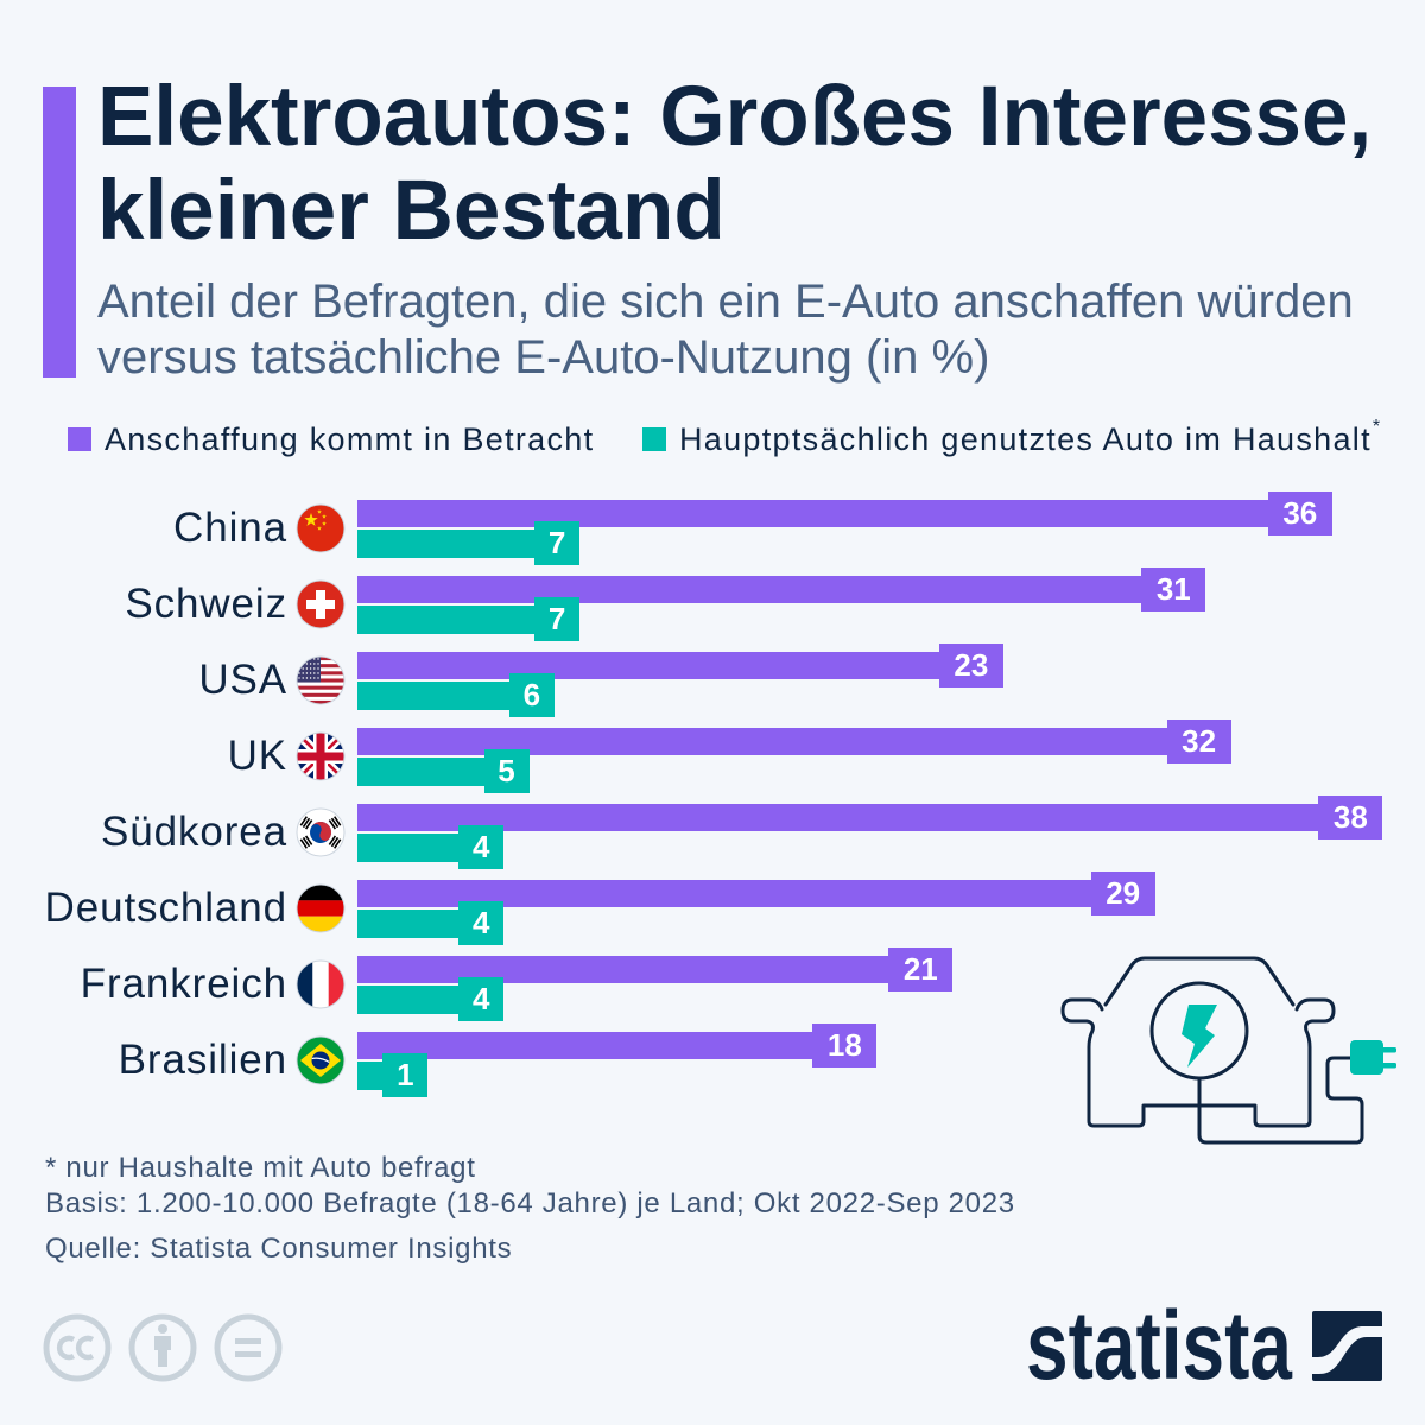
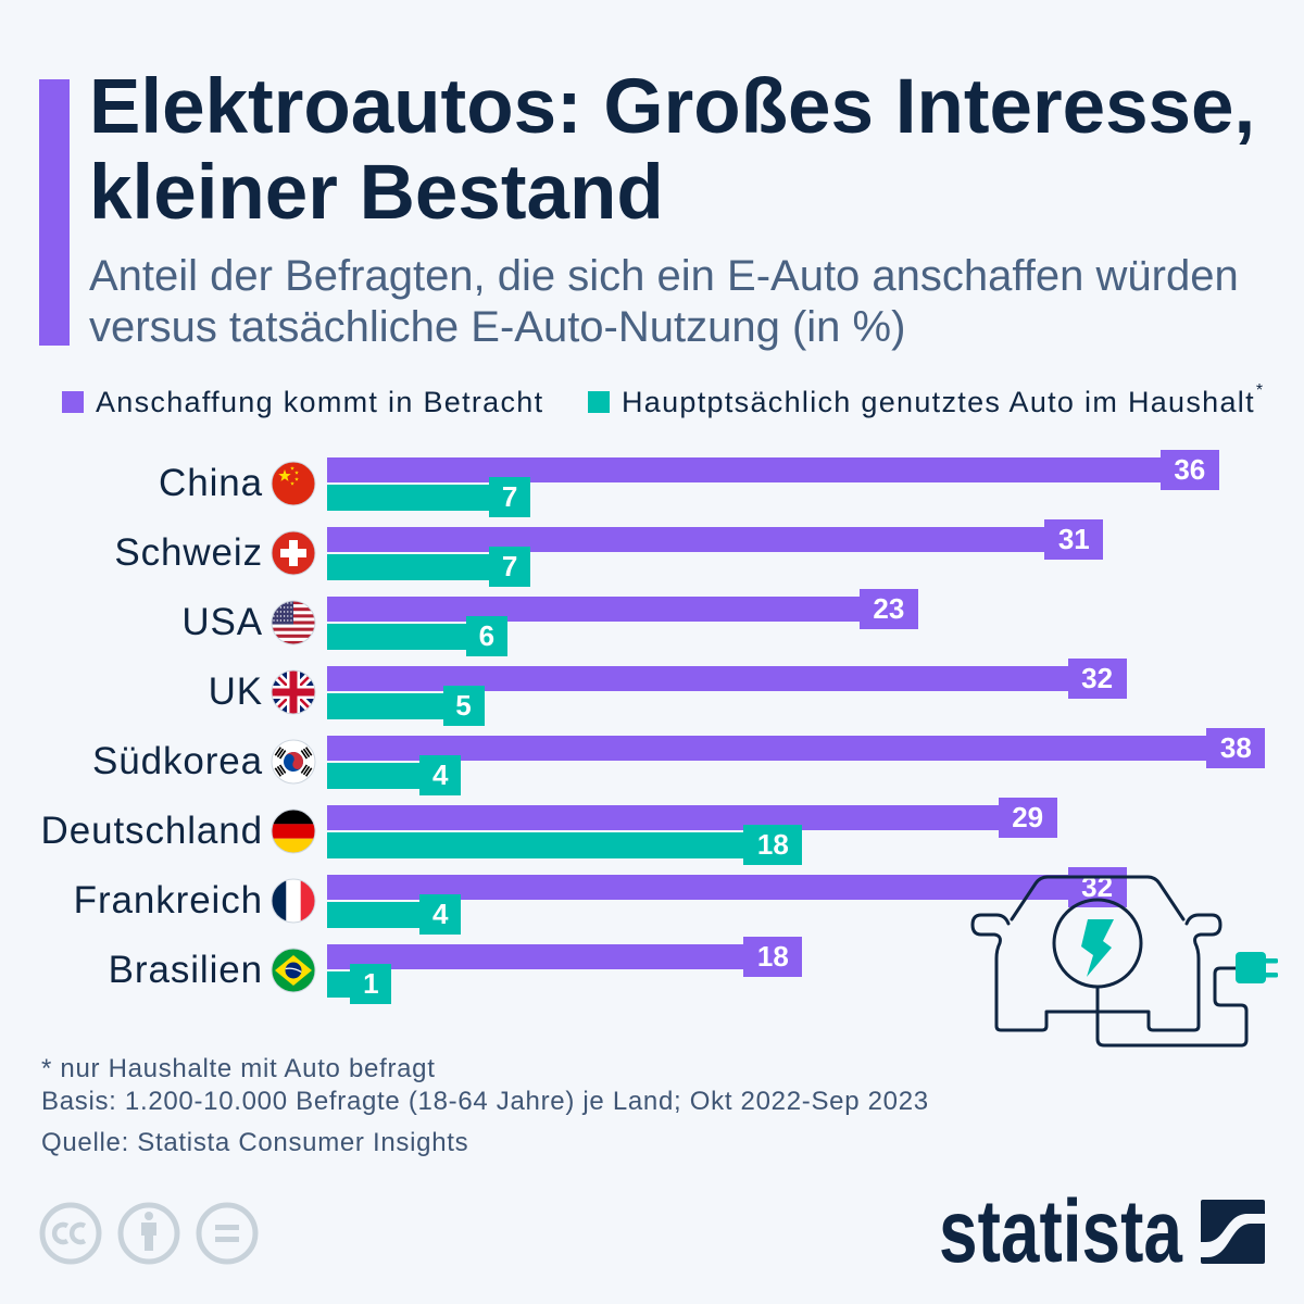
Hauptptsächlich genutztes Auto im Haushalt/Deutschland: 4 -> 18
Anschaffung kommt in Betracht/Frankreich: 21 -> 32
